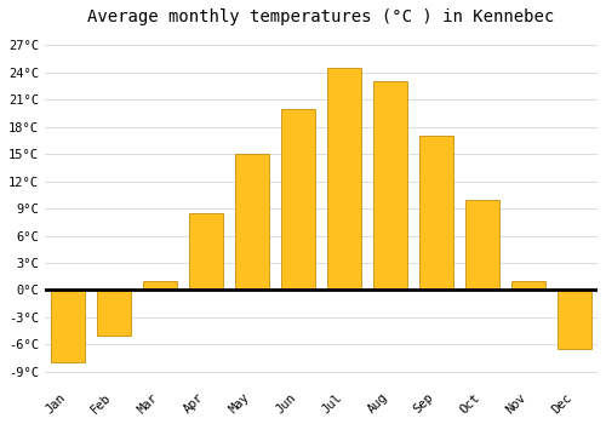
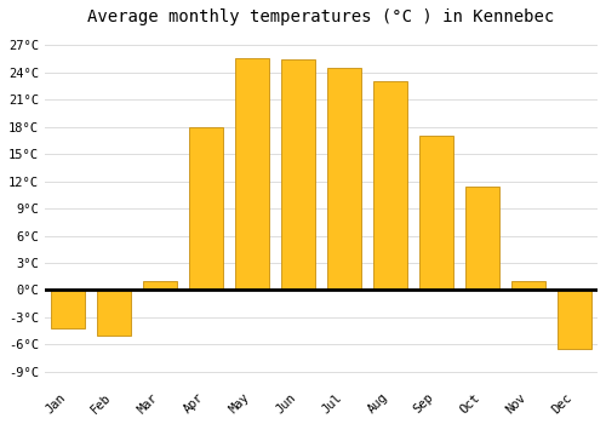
Jan: -8.0°C -> -4.2°C
Apr: 8.5°C -> 18.0°C
May: 15.0°C -> 25.6°C
Jun: 20.0°C -> 25.4°C
Oct: 10.0°C -> 11.4°C
